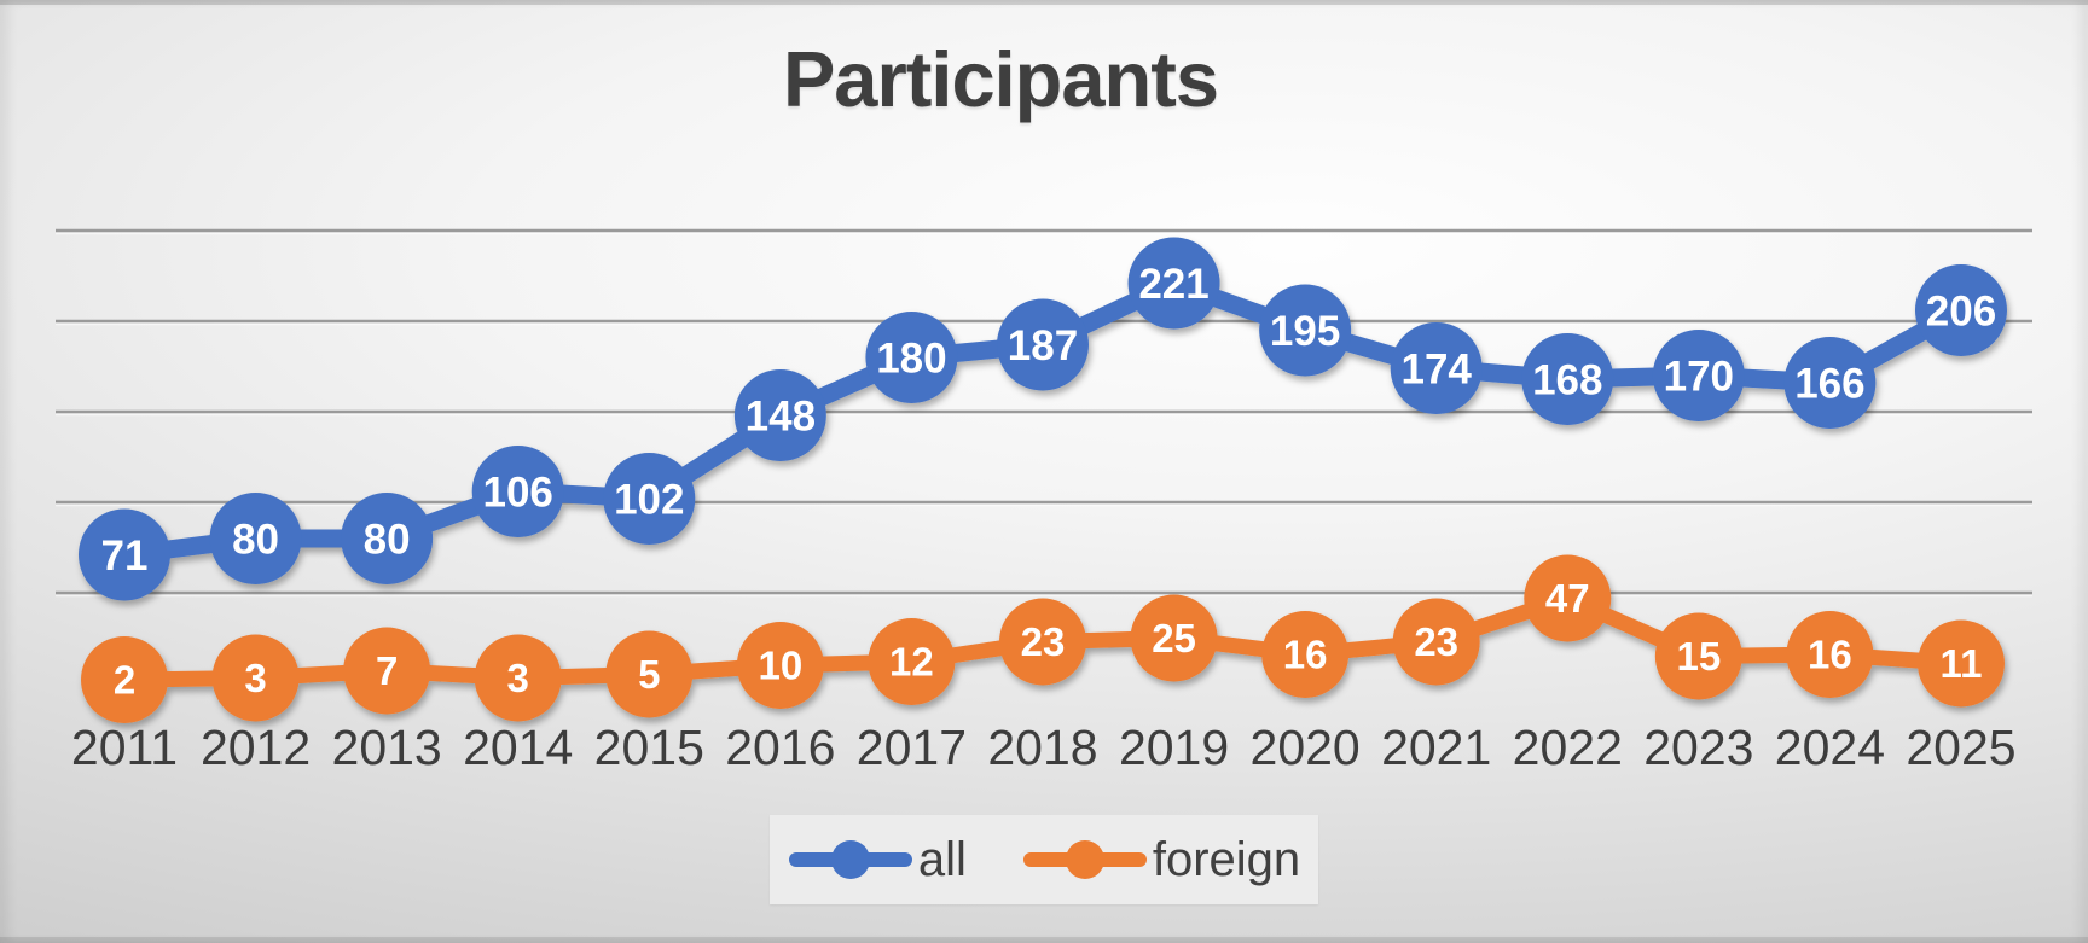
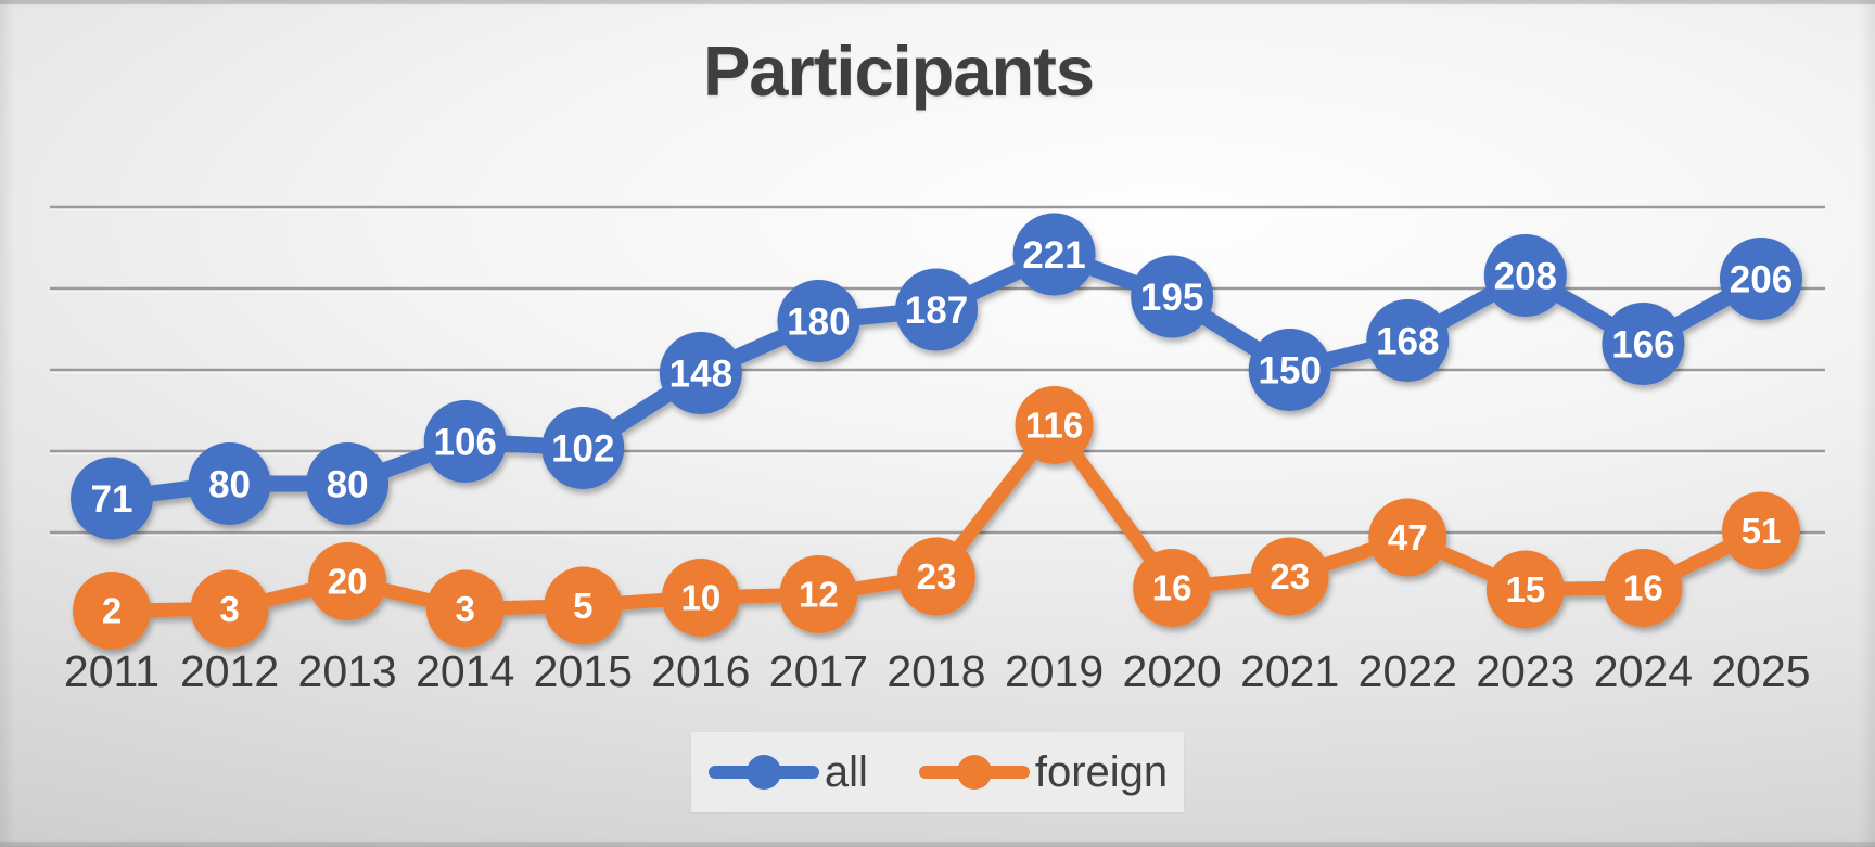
foreign/2013: 7 -> 20
foreign/2019: 25 -> 116
all/2021: 174 -> 150
all/2023: 170 -> 208
foreign/2025: 11 -> 51
